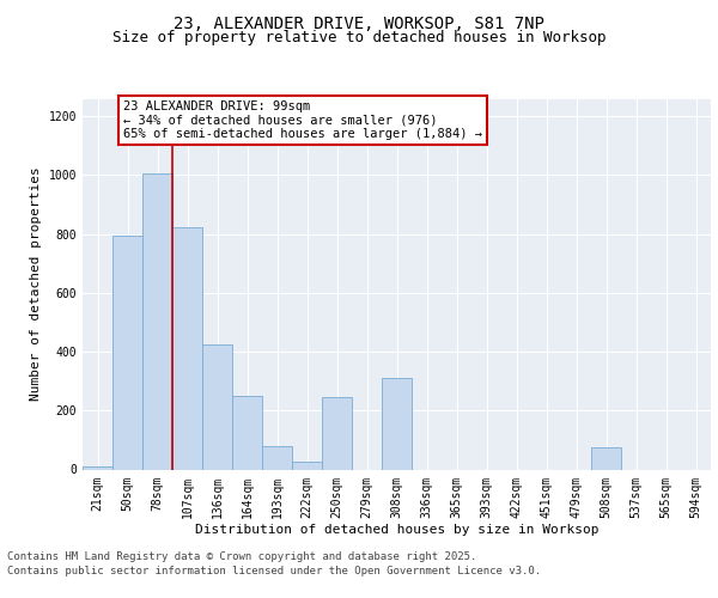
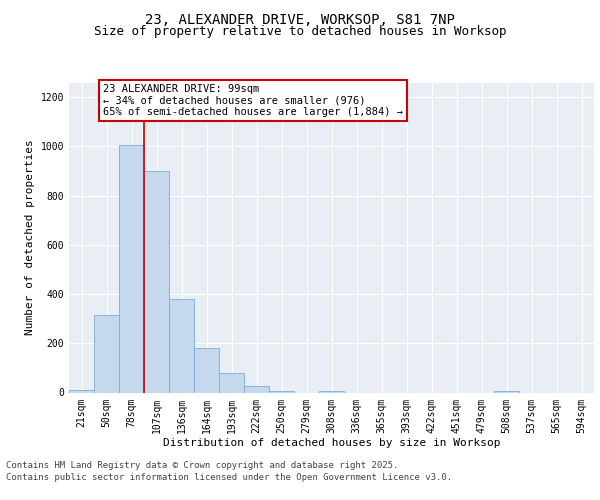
50sqm: 795 -> 315
107sqm: 825 -> 900
136sqm: 425 -> 380
164sqm: 250 -> 180
250sqm: 245 -> 8
308sqm: 310 -> 5
508sqm: 75 -> 8
